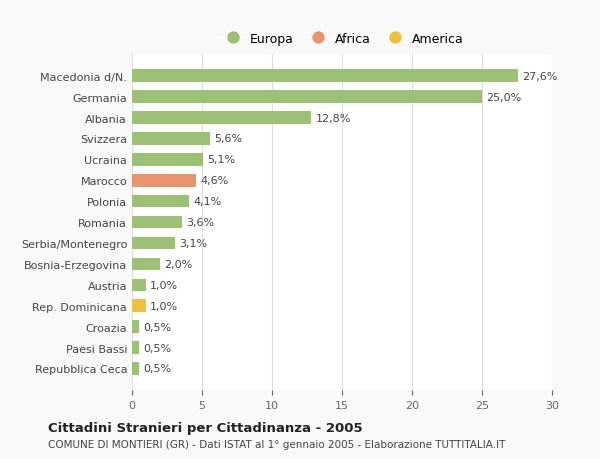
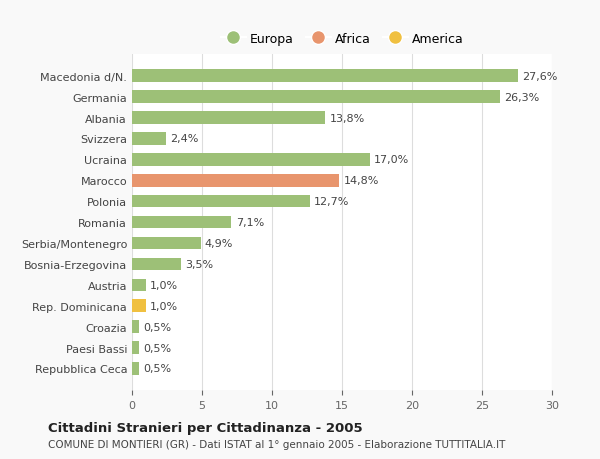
Germania: 25,0% -> 26,3%
Albania: 12,8% -> 13,8%
Svizzera: 5,6% -> 2,4%
Ucraina: 5,1% -> 17,0%
Marocco: 4,6% -> 14,8%
Polonia: 4,1% -> 12,7%
Romania: 3,6% -> 7,1%
Serbia/Montenegro: 3,1% -> 4,9%
Bosnia-Erzegovina: 2,0% -> 3,5%
